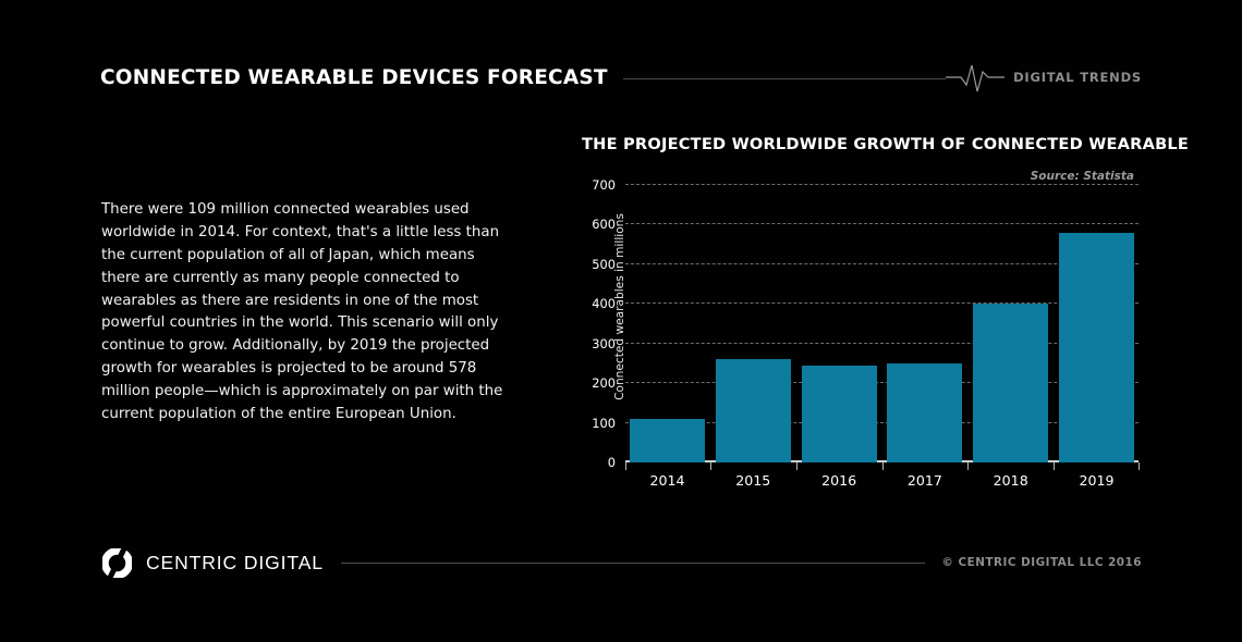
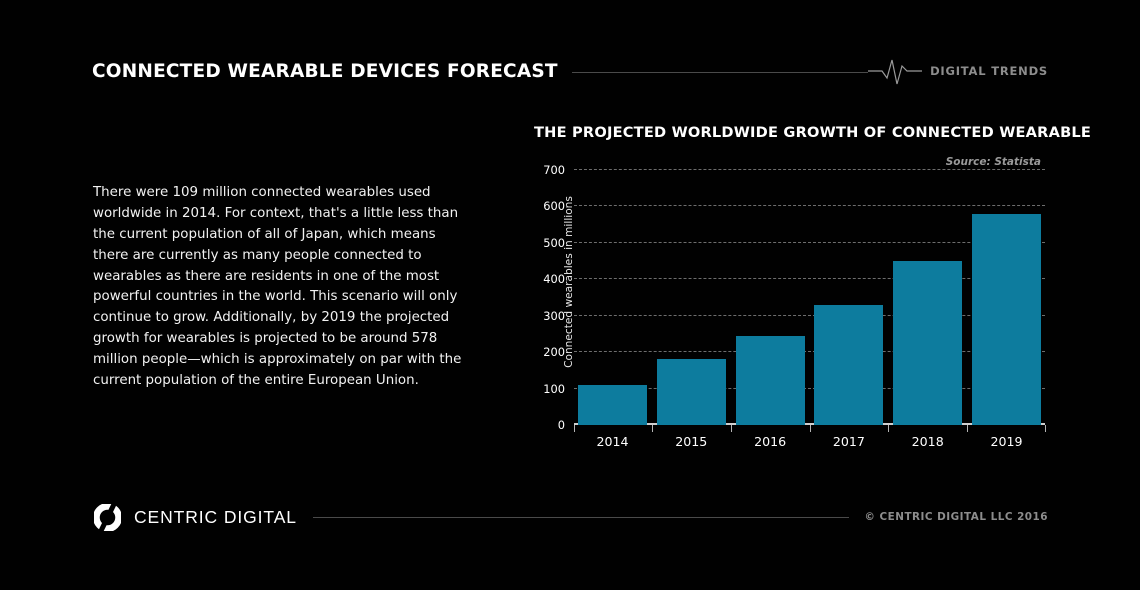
2015: 260 -> 180
2017: 250 -> 330
2018: 400 -> 450
